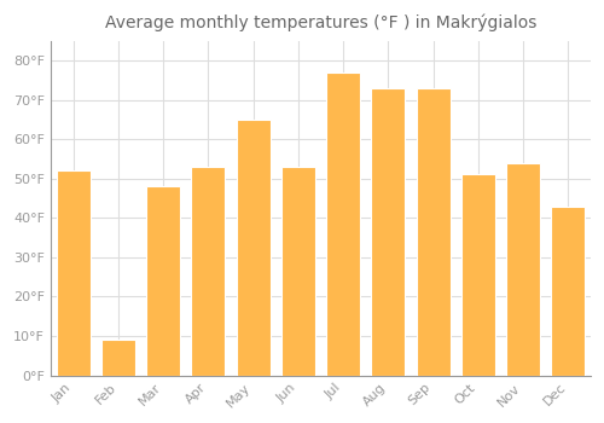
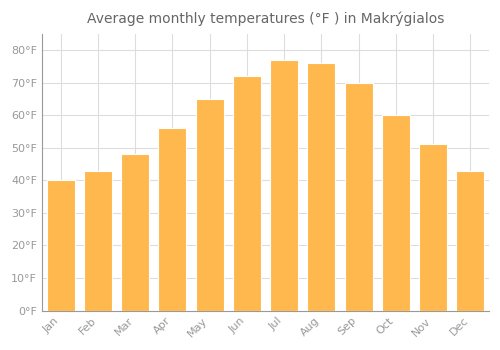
Jan: 52°F -> 40°F
Feb: 9°F -> 43°F
Apr: 53°F -> 56°F
Jun: 53°F -> 72°F
Aug: 73°F -> 76°F
Sep: 73°F -> 70°F
Oct: 51°F -> 60°F
Nov: 54°F -> 51°F
